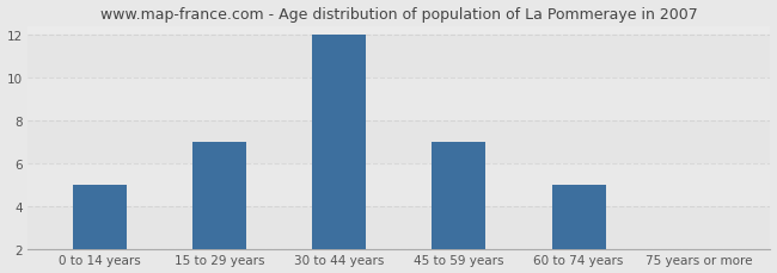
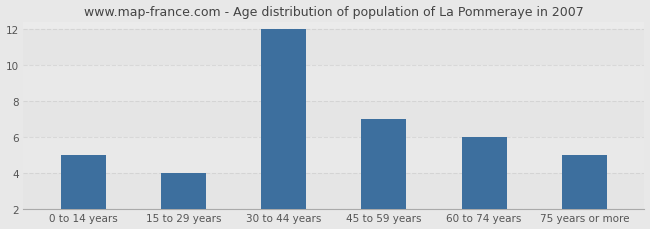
15 to 29 years: 7 -> 4
60 to 74 years: 5 -> 6
75 years or more: 2 -> 5
